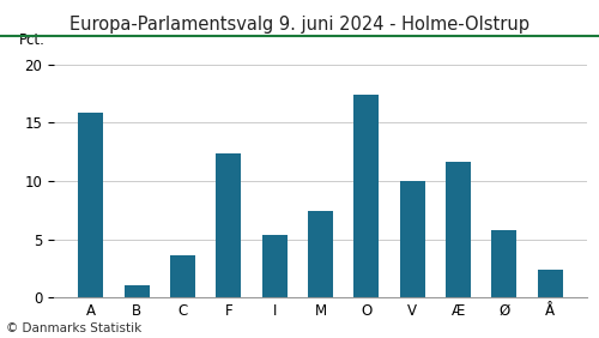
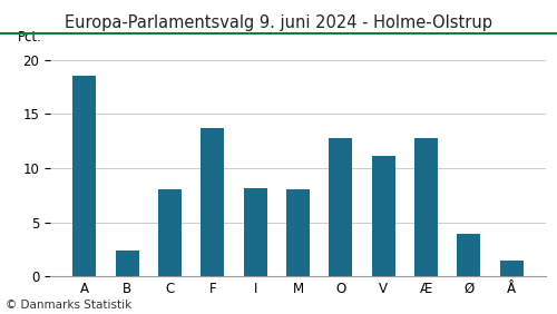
A: 15.8 -> 18.5
B: 1.0 -> 2.4
C: 3.6 -> 8.0
F: 12.4 -> 13.7
I: 5.4 -> 8.1
M: 7.4 -> 8.0
O: 17.4 -> 12.8
V: 10.0 -> 11.1
Æ: 11.6 -> 12.8
Ø: 5.8 -> 3.9
Å: 2.4 -> 1.5
